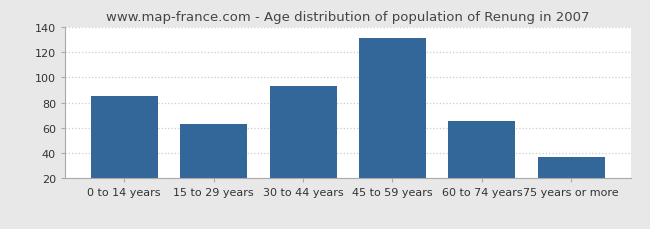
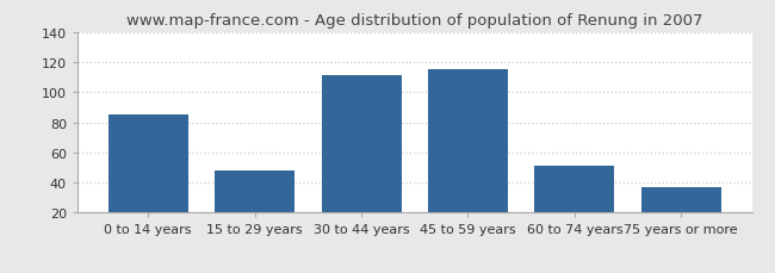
15 to 29 years: 63 -> 48
30 to 44 years: 93 -> 111
45 to 59 years: 131 -> 115
60 to 74 years: 65 -> 51
